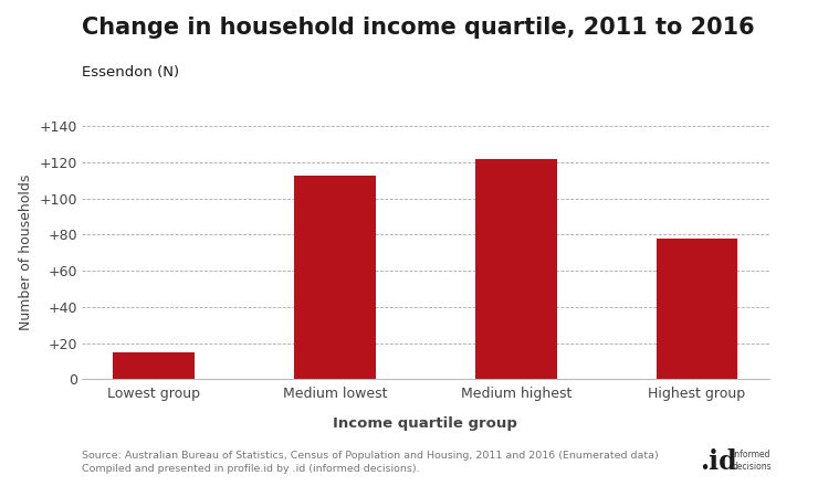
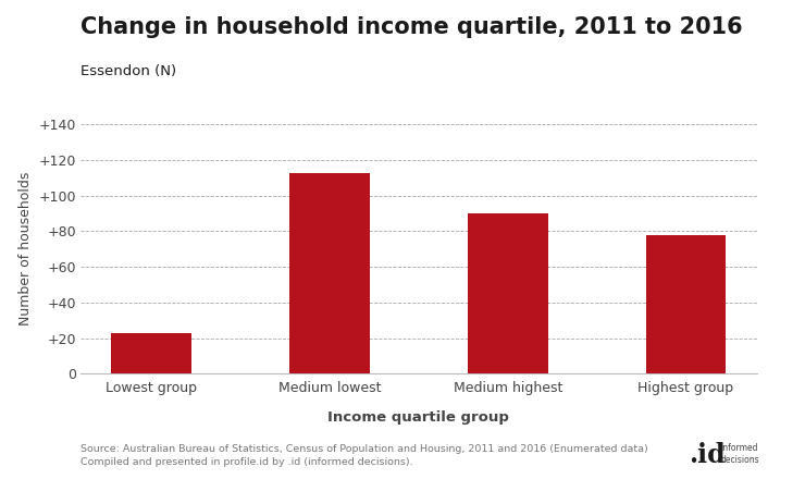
Lowest group: 15 -> 23
Medium highest: 122 -> 90
